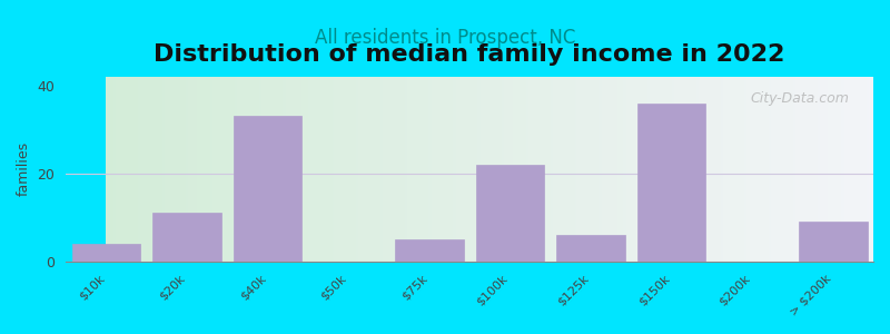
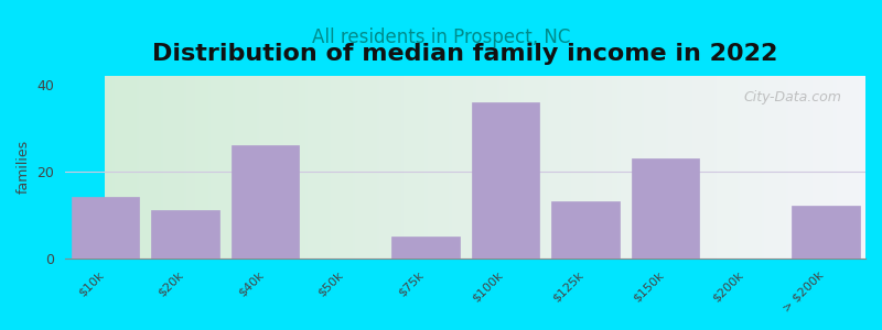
$10k: 4 -> 14
$40k: 33 -> 26
$100k: 22 -> 36
$125k: 6 -> 13
$150k: 36 -> 23
> $200k: 9 -> 12
